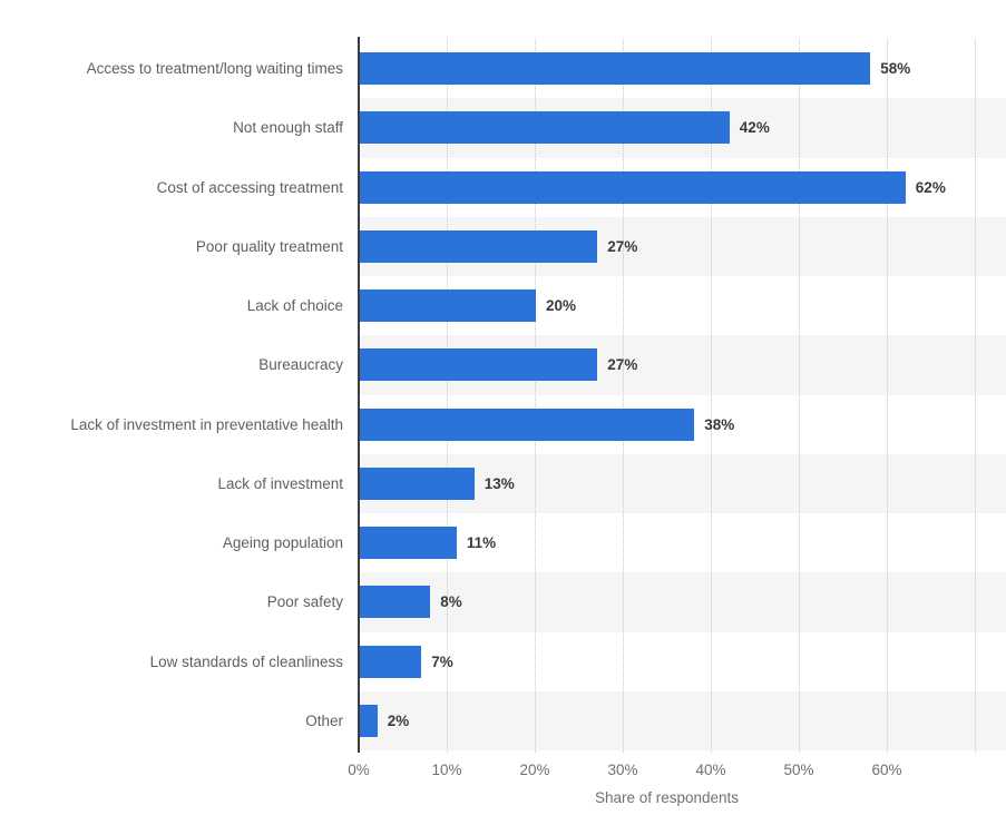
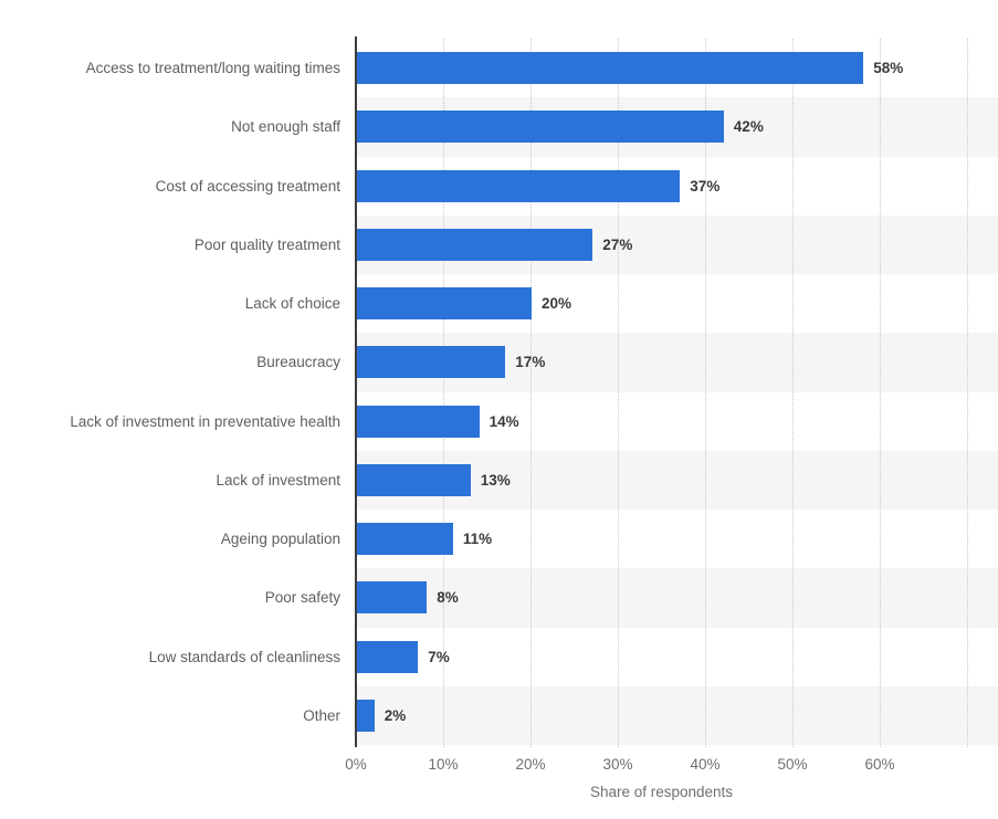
Cost of accessing treatment: 62% -> 37%
Bureaucracy: 27% -> 17%
Lack of investment in preventative health: 38% -> 14%
